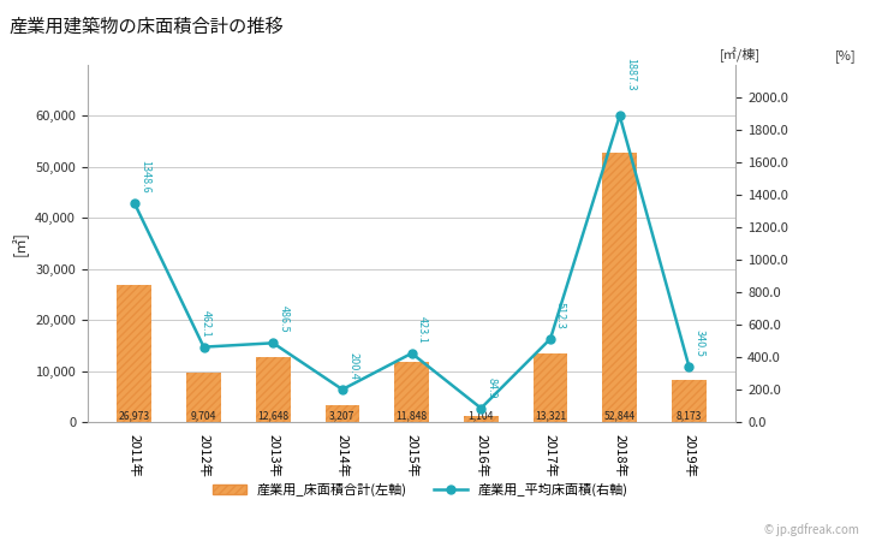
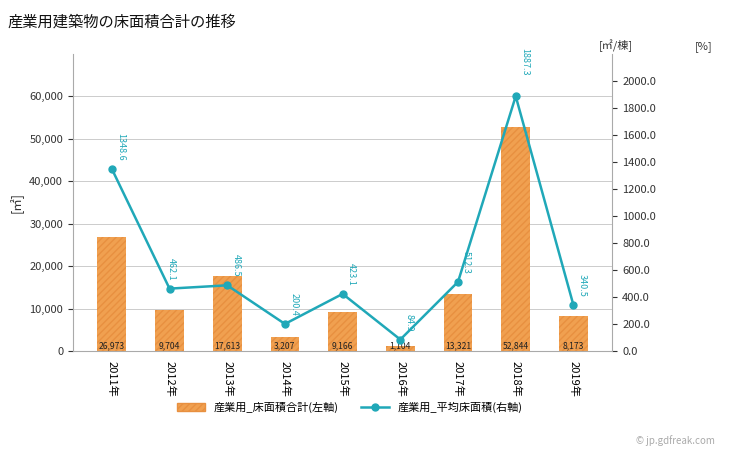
産業用_床面積合計(左軸)/2013年: 12,648 -> 17,613
産業用_床面積合計(左軸)/2015年: 11,848 -> 9,166
